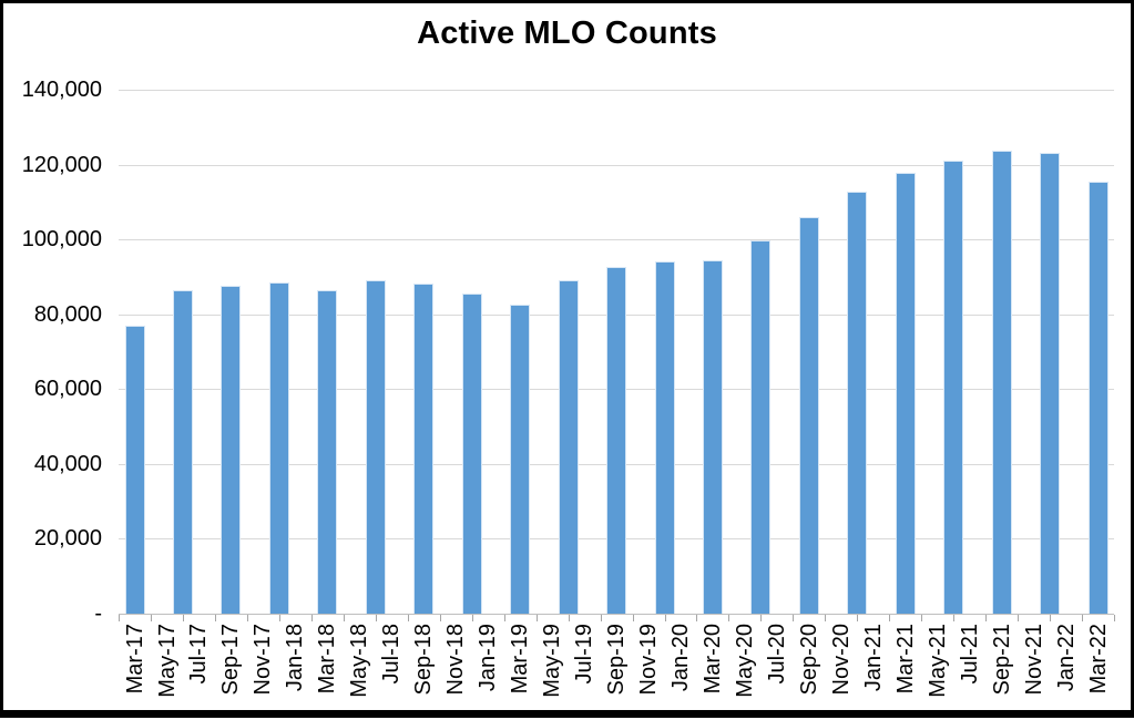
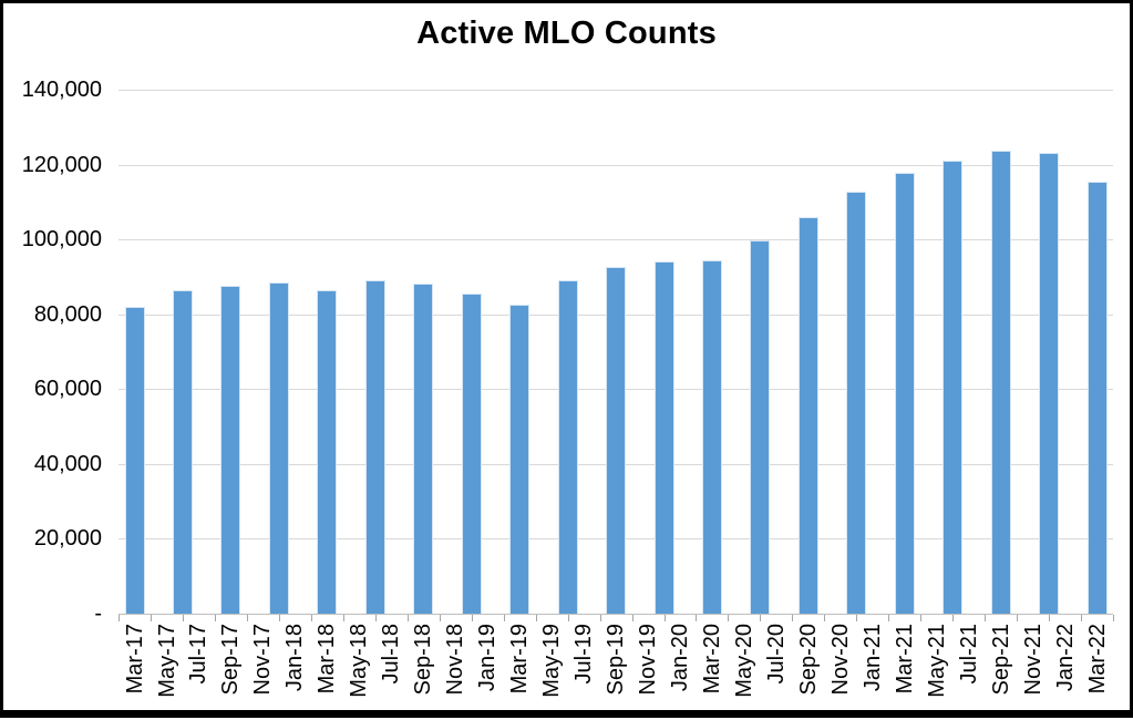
Mar-17: 77000 -> 82000
